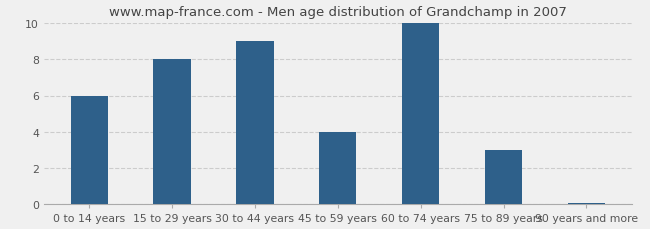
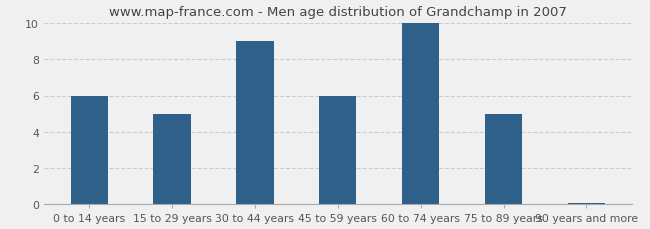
15 to 29 years: 8.0 -> 5.0
45 to 59 years: 4.0 -> 6.0
75 to 89 years: 3.0 -> 5.0
